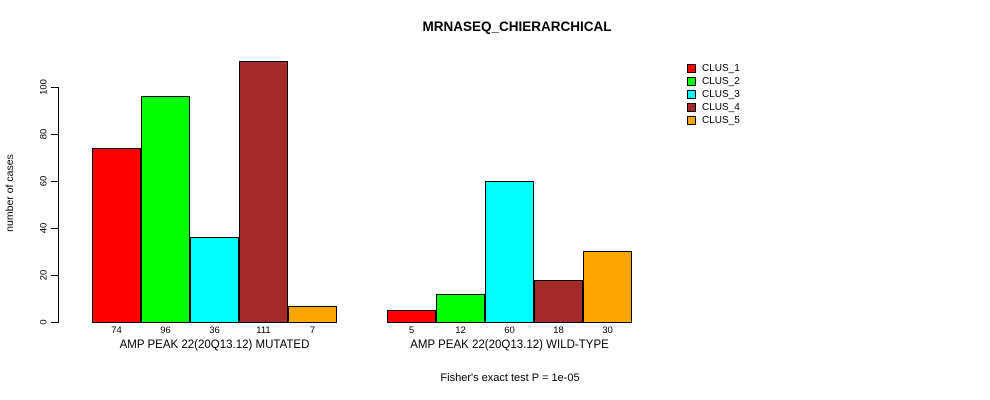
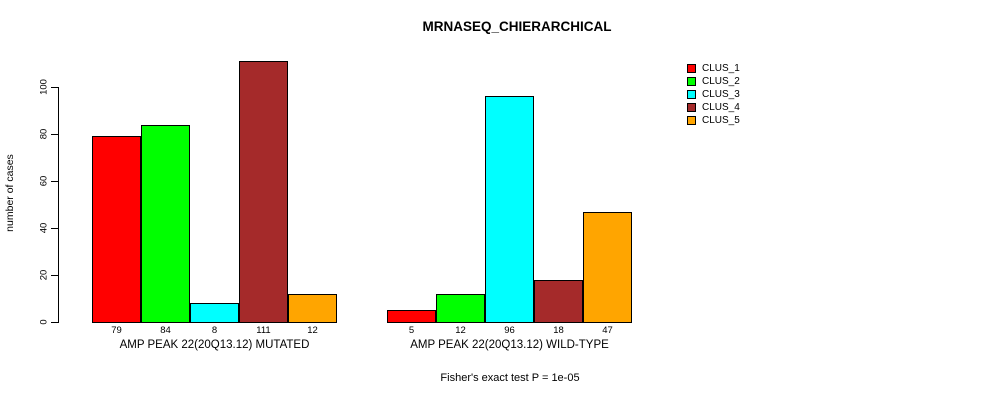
CLUS_1/AMP PEAK 22(20Q13.12) MUTATED: 74 -> 79
CLUS_2/AMP PEAK 22(20Q13.12) MUTATED: 96 -> 84
CLUS_3/AMP PEAK 22(20Q13.12) MUTATED: 36 -> 8
CLUS_5/AMP PEAK 22(20Q13.12) MUTATED: 7 -> 12
CLUS_3/AMP PEAK 22(20Q13.12) WILD-TYPE: 60 -> 96
CLUS_5/AMP PEAK 22(20Q13.12) WILD-TYPE: 30 -> 47
